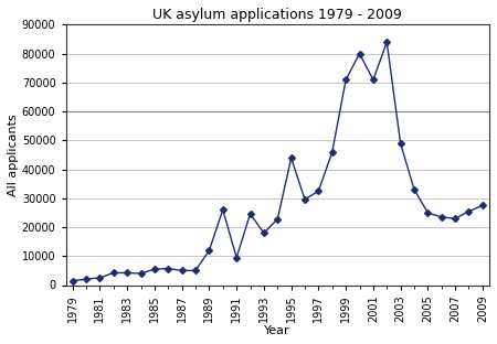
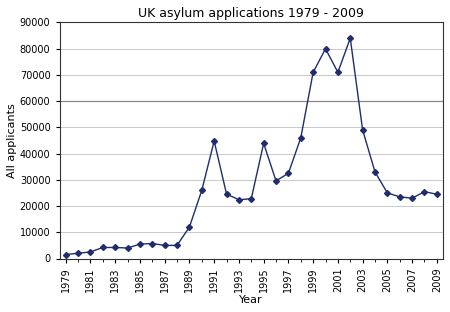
1991: 9500 -> 44800
1993: 18000 -> 22400
2009: 27500 -> 24500
